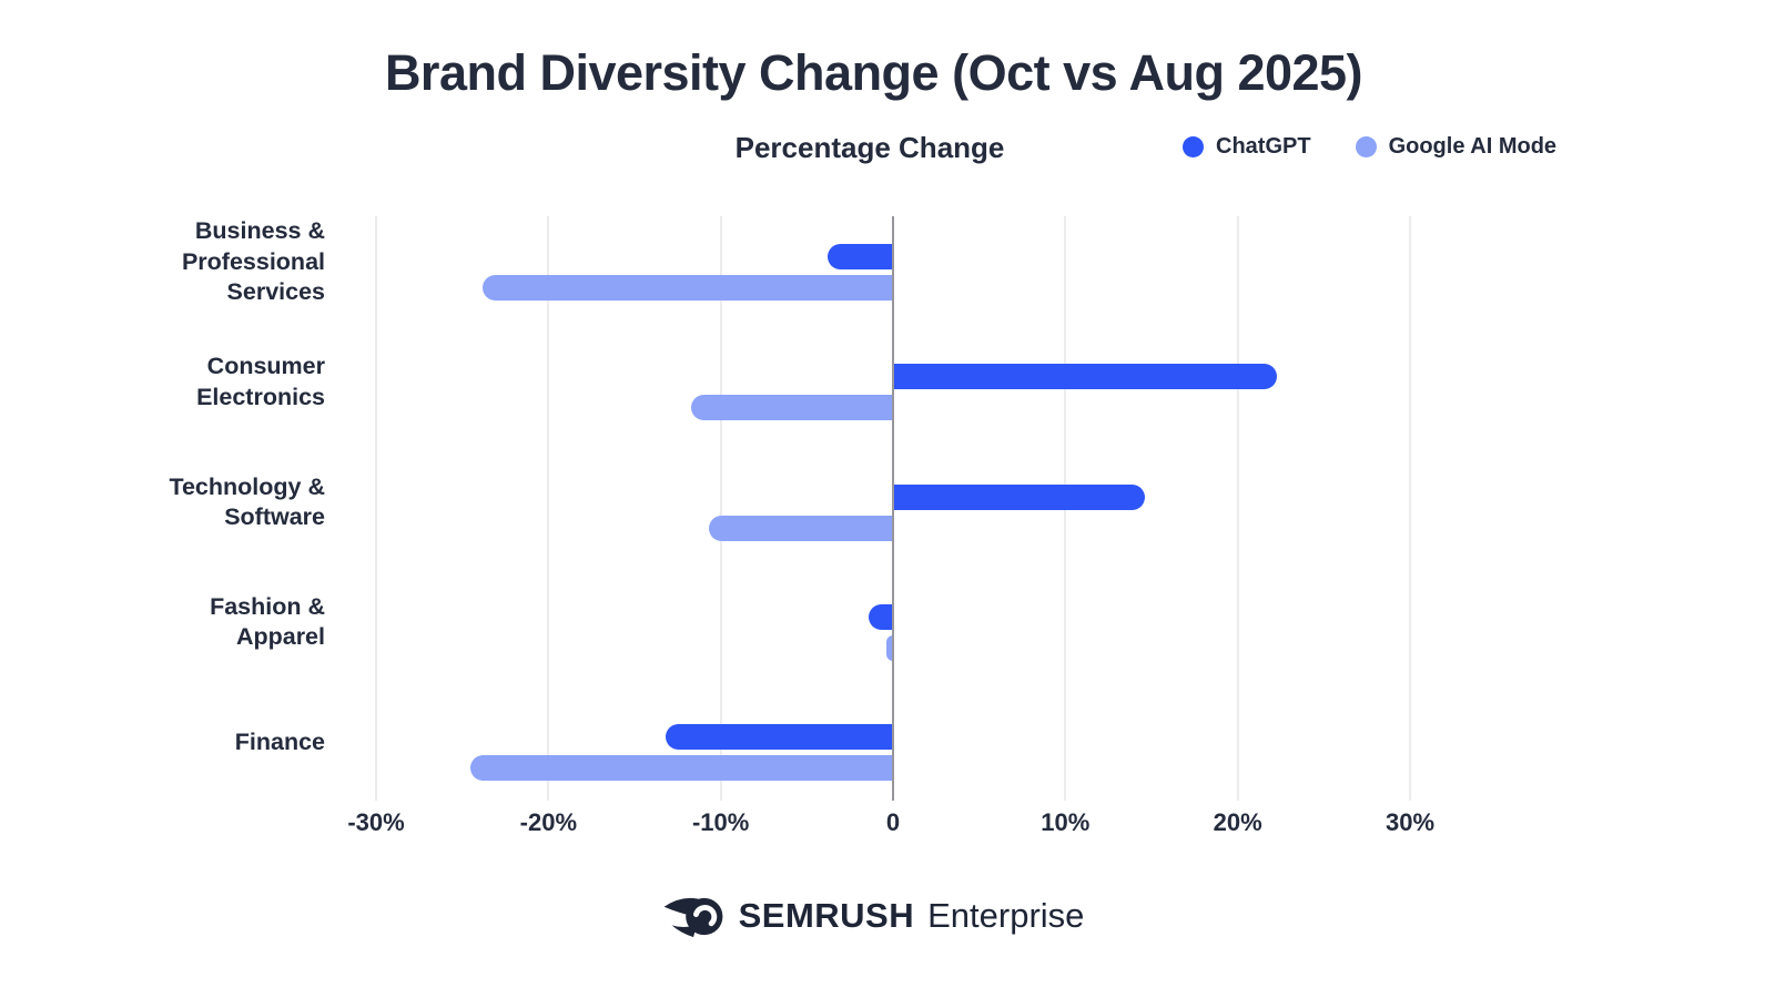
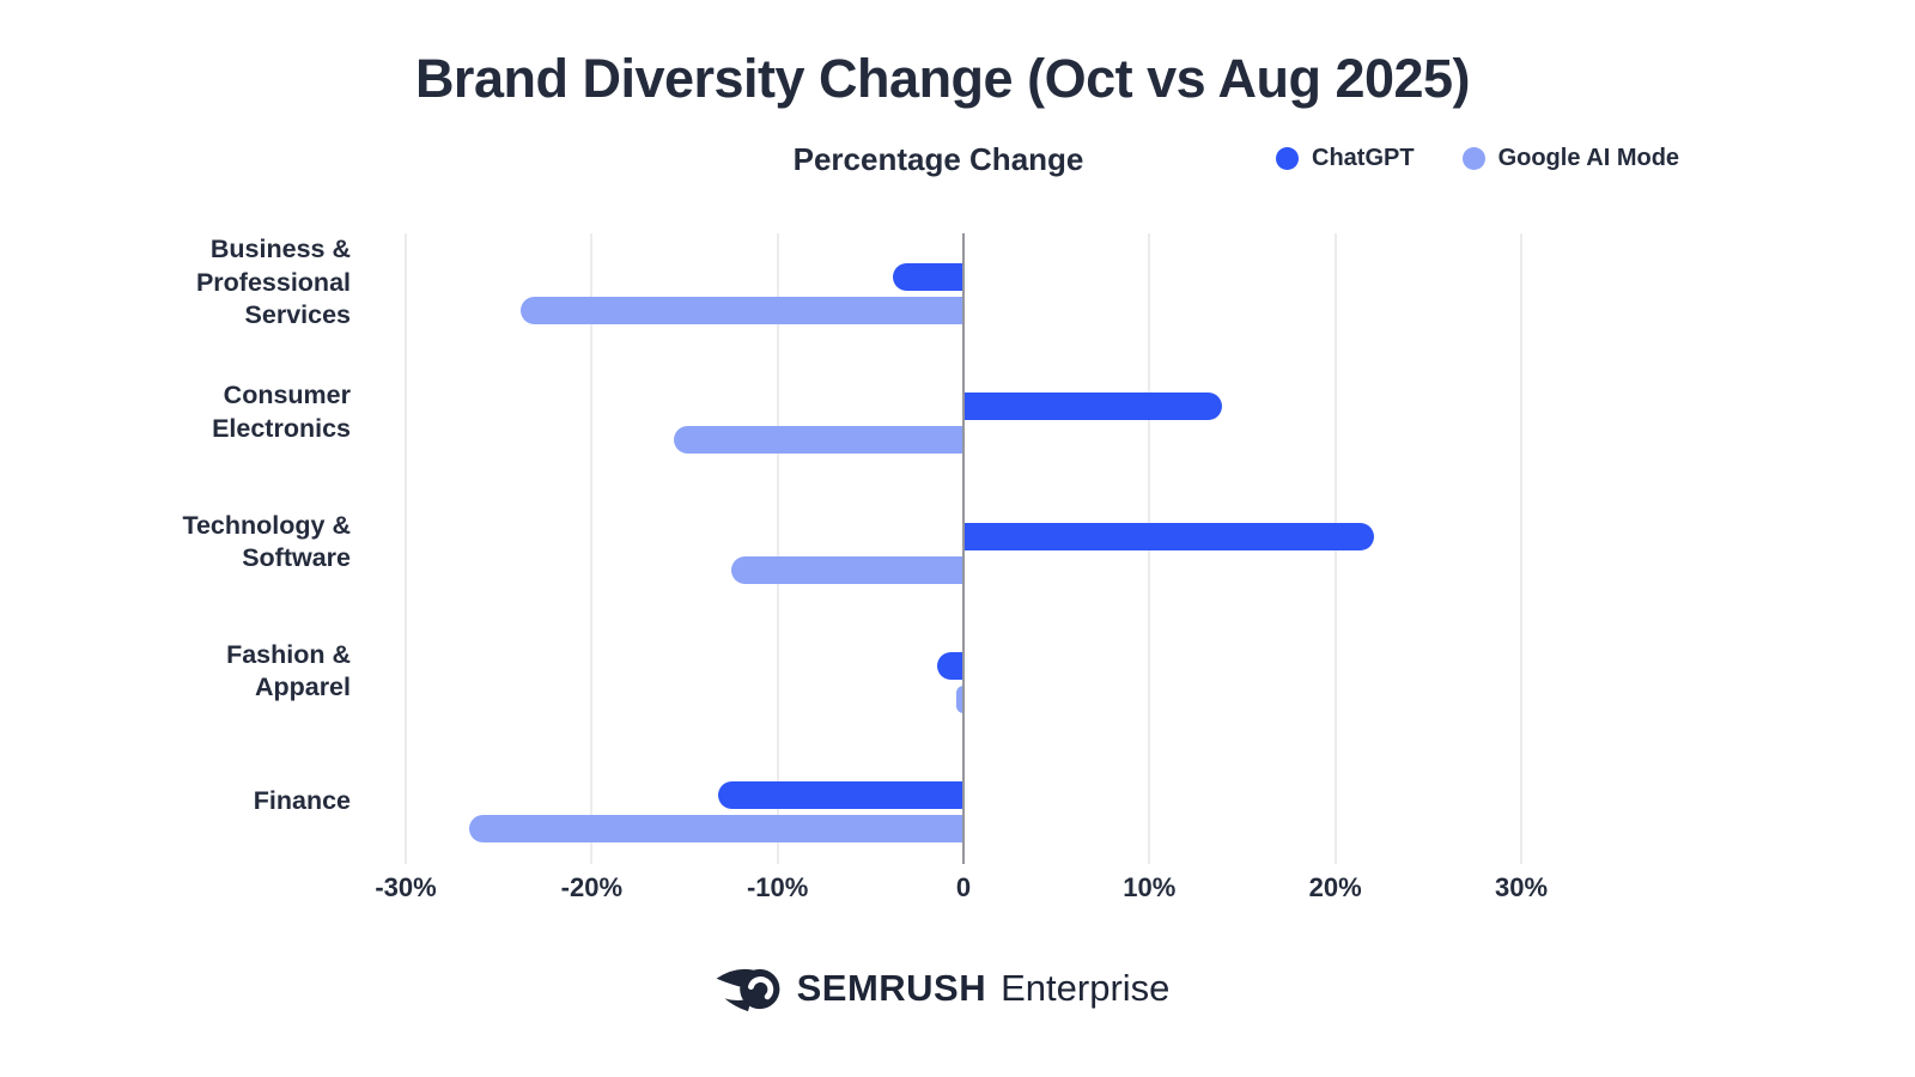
ChatGPT/Consumer Electronics: 22.3% -> 13.9%
Google AI Mode/Consumer Electronics: -11.7% -> -15.6%
ChatGPT/Technology & Software: 14.6% -> 22.1%
Google AI Mode/Technology & Software: -10.7% -> -12.5%
Google AI Mode/Finance: -24.5% -> -26.6%
